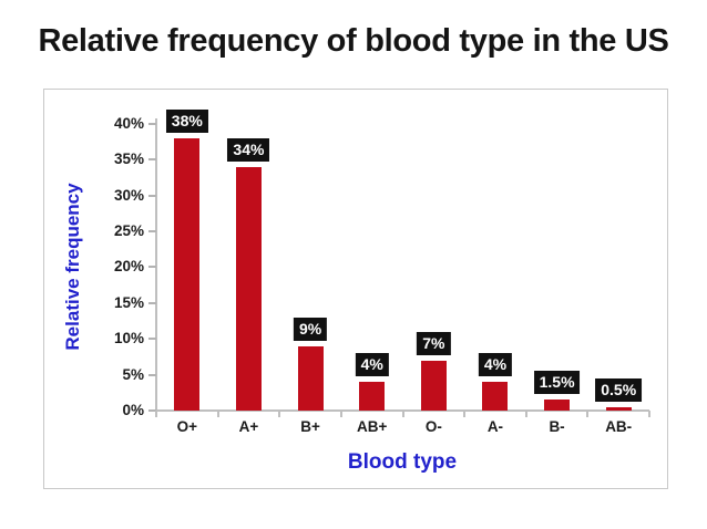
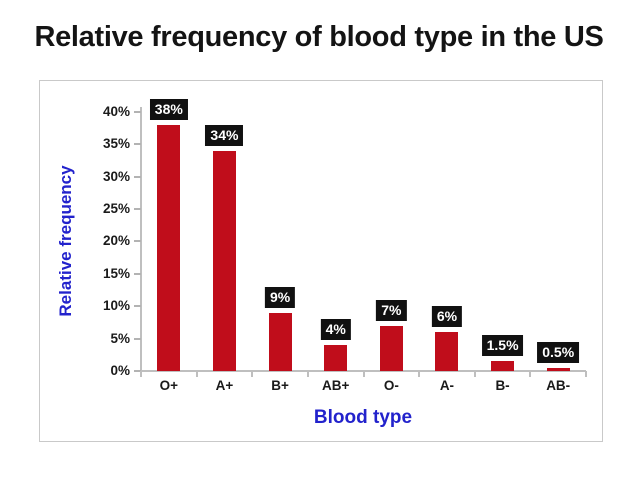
A-: 4% -> 6%
